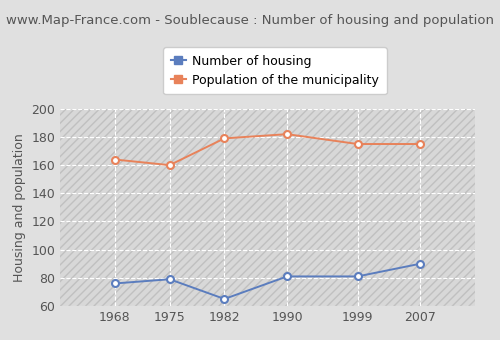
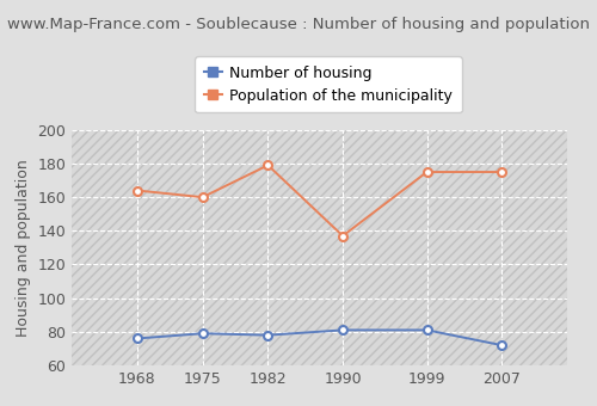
Number of housing/1982: 65 -> 78
Population of the municipality/1990: 182 -> 137
Number of housing/2007: 90 -> 72
